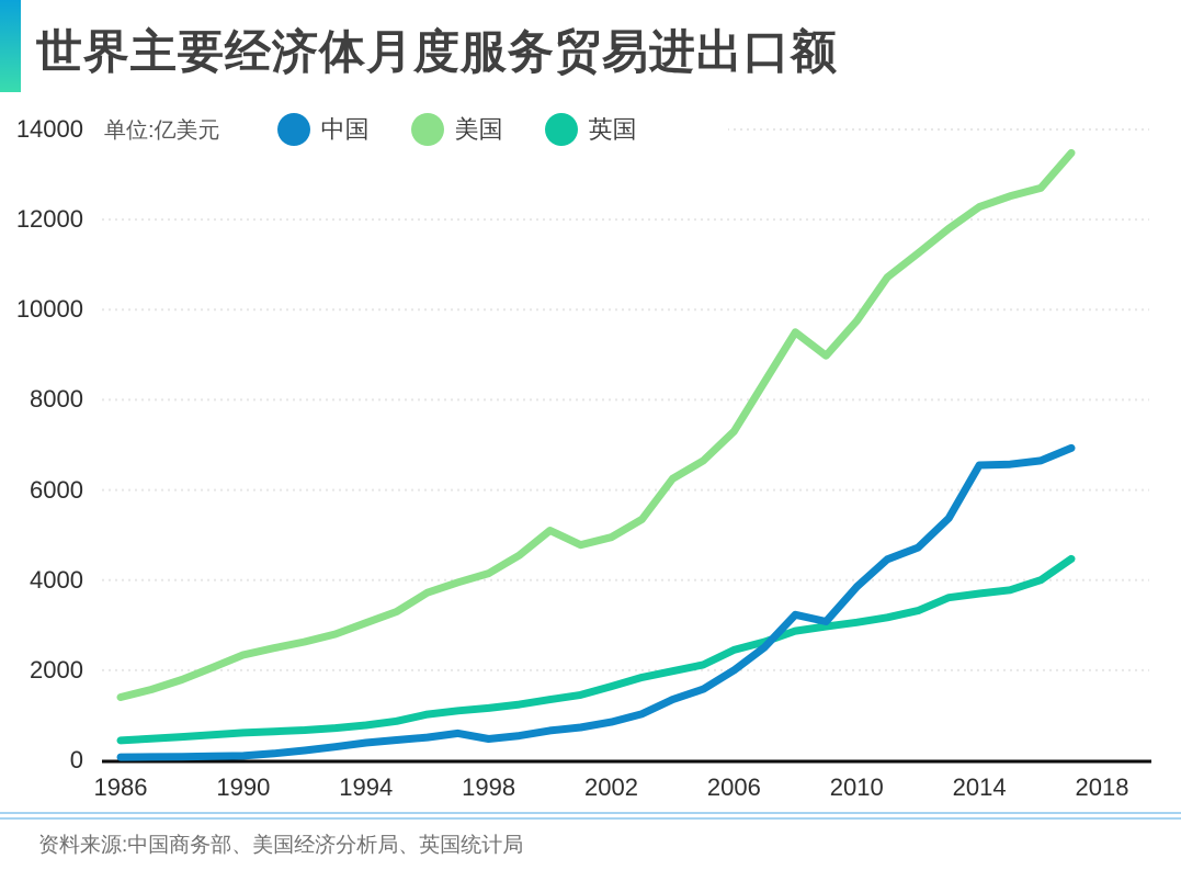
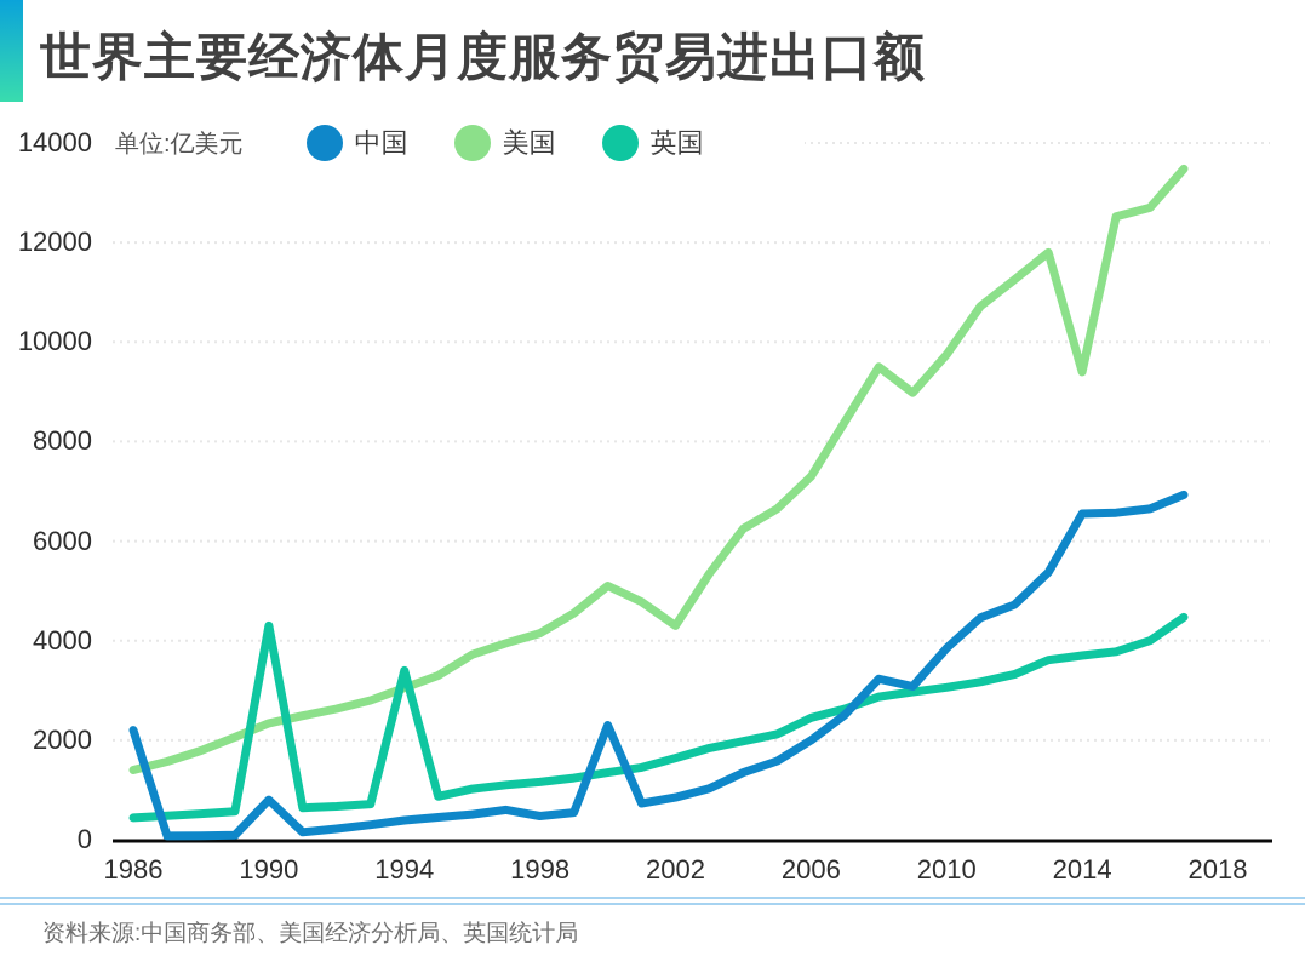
中国/1986: 100 -> 2200
中国/1990: 100 -> 800
英国/1990: 600 -> 4300
英国/1994: 800 -> 3400
中国/2000: 700 -> 2300
美国/2002: 5000 -> 4300
美国/2014: 12300 -> 9400
